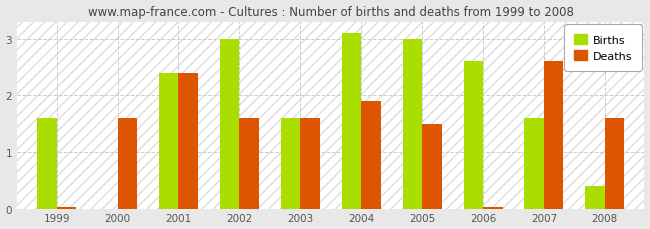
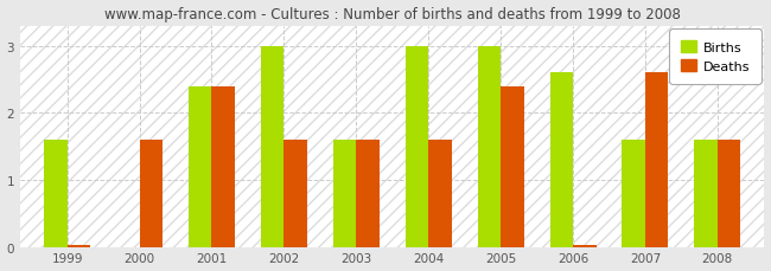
Births/2004: 3.1 -> 3.0
Deaths/2004: 1.90 -> 1.60
Deaths/2005: 1.50 -> 2.40
Births/2008: 0.4 -> 1.6
